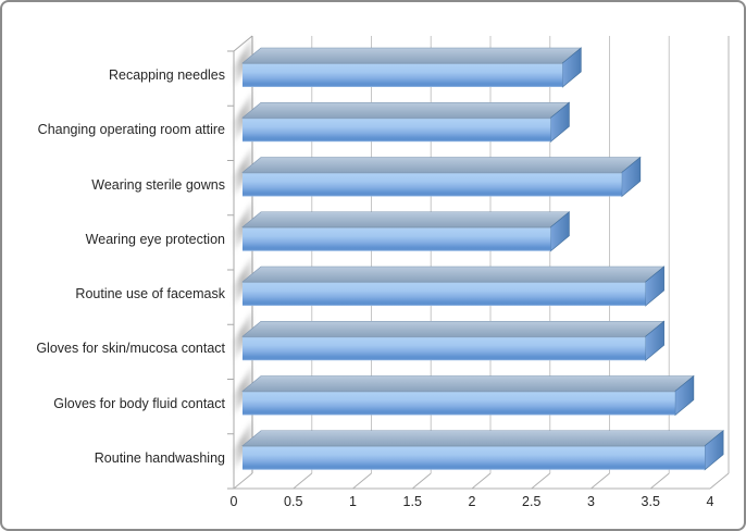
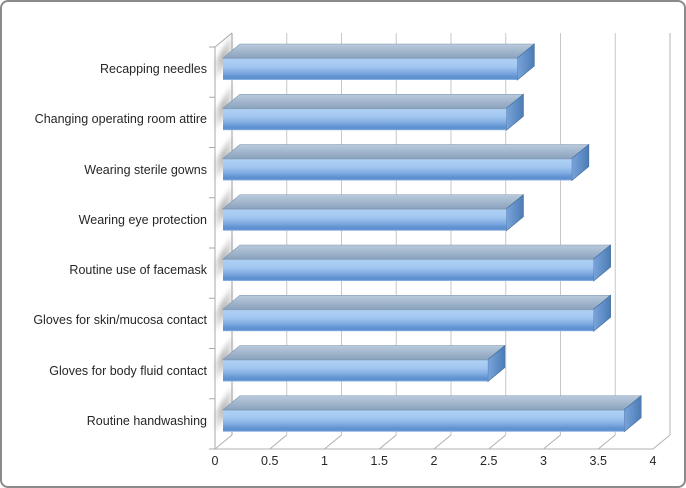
Gloves for body fluid contact: 3.65 -> 2.43
Routine handwashing: 3.90 -> 3.68
